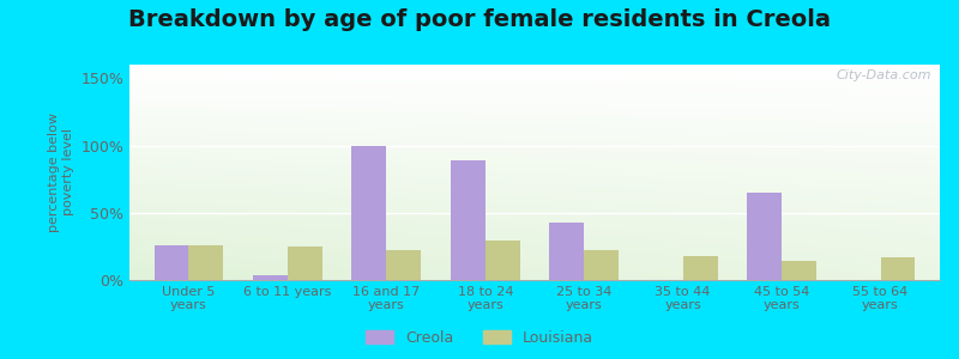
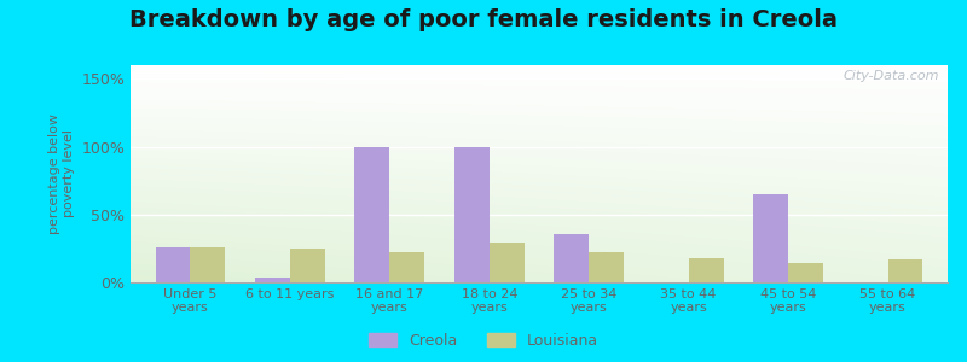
Creola/18 to 24 years: 89% -> 100%
Creola/25 to 34 years: 43% -> 36%
